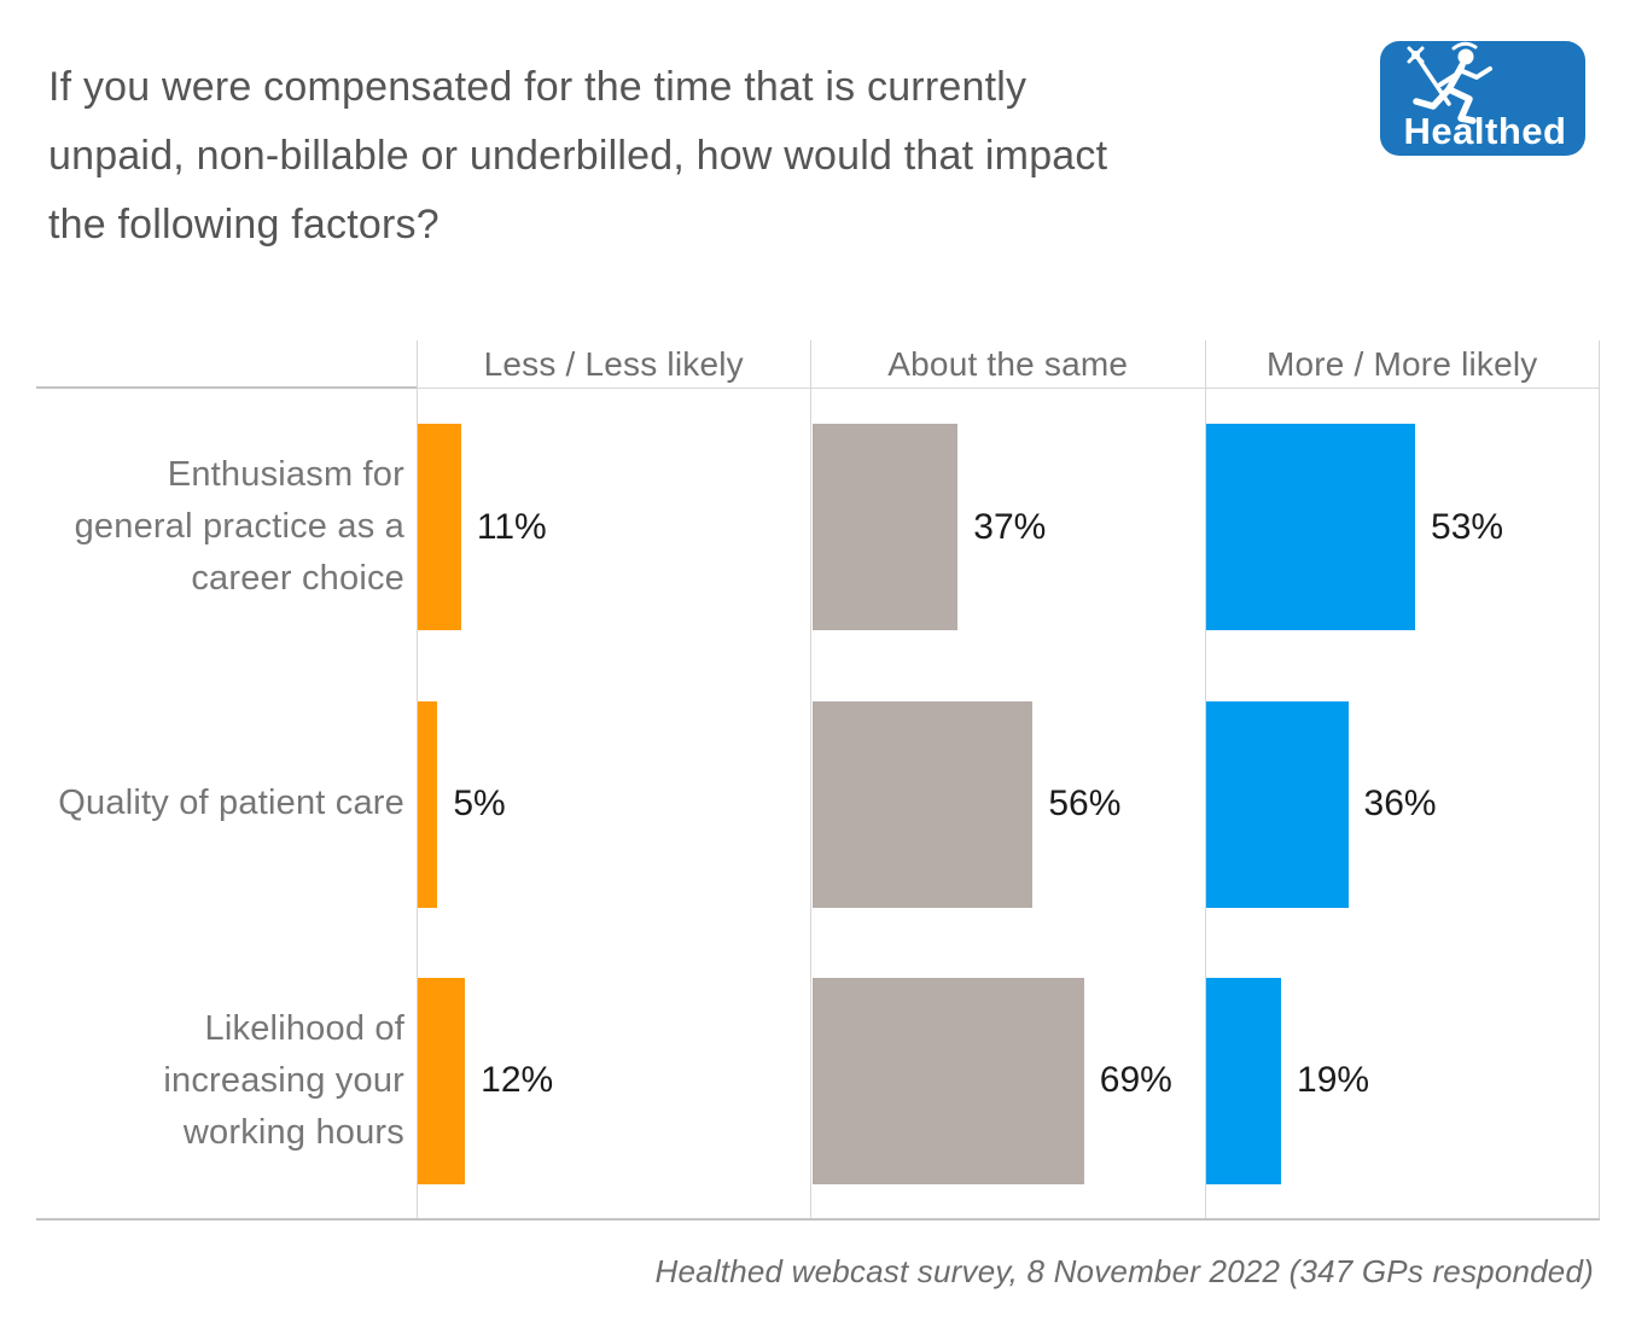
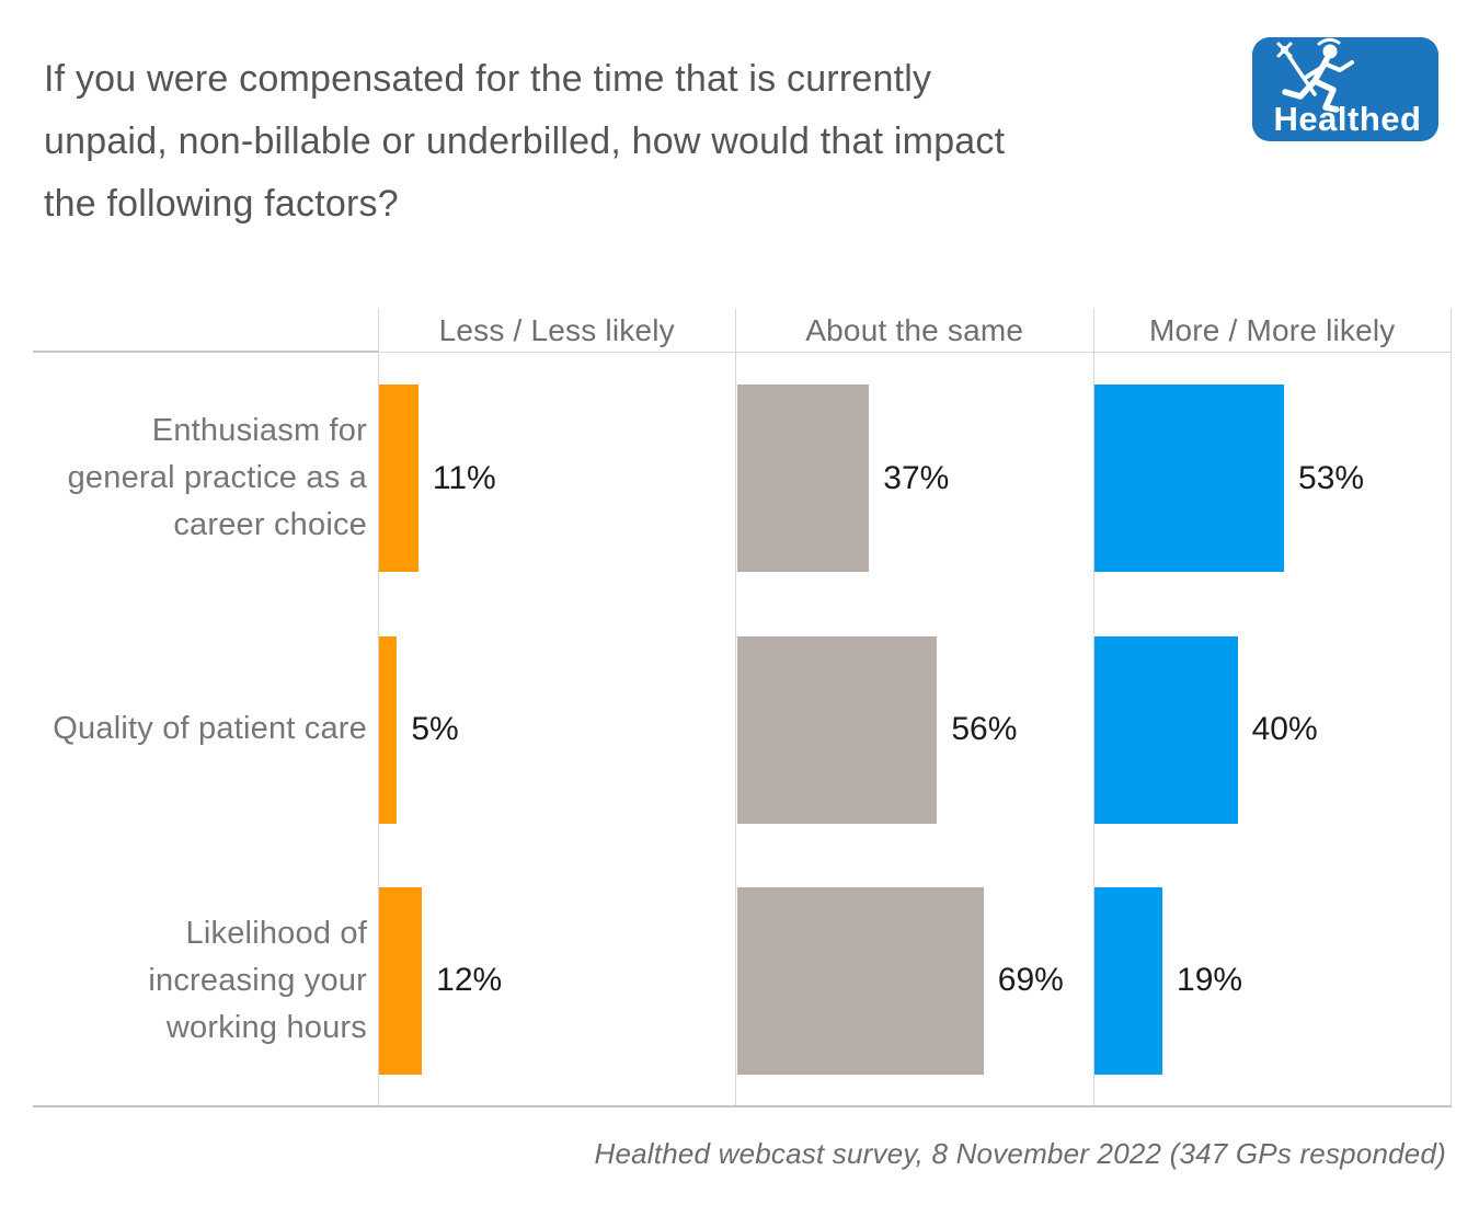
More / More likely/Quality of patient care: 36% -> 40%
